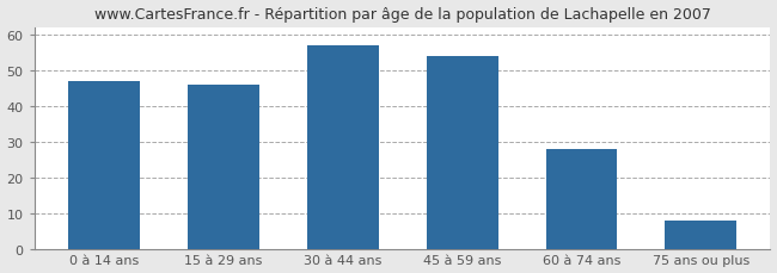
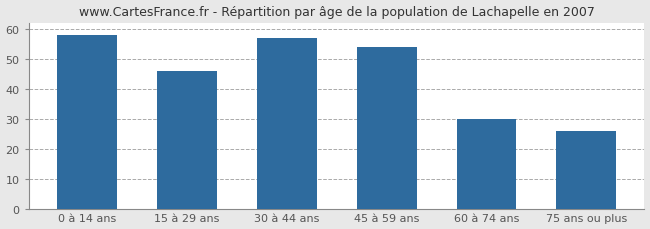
0 à 14 ans: 47 -> 58
60 à 74 ans: 28 -> 30
75 ans ou plus: 8 -> 26
